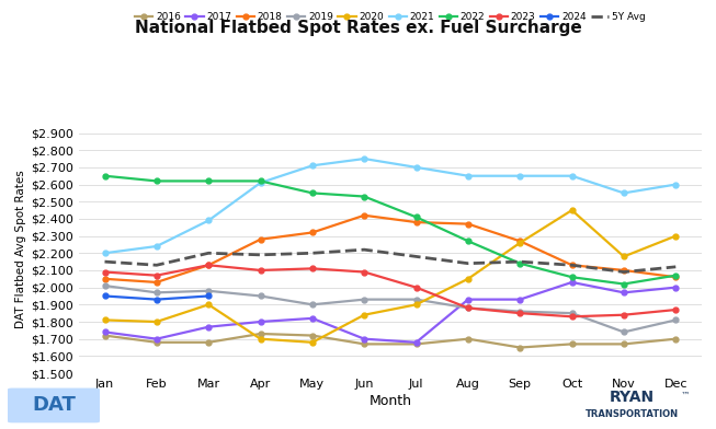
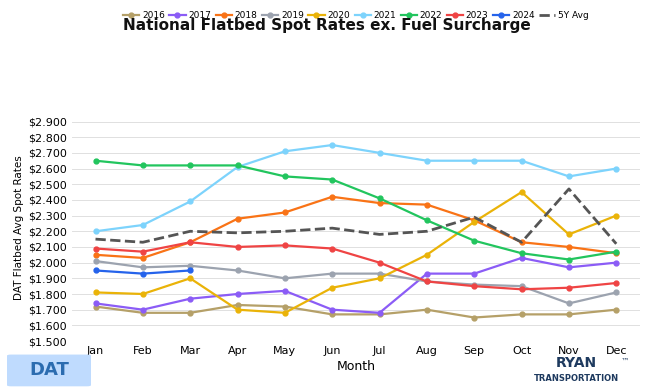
5Y Avg/Aug: $2.14 -> $2.20
5Y Avg/Sep: $2.15 -> $2.29
5Y Avg/Nov: $2.09 -> $2.47
